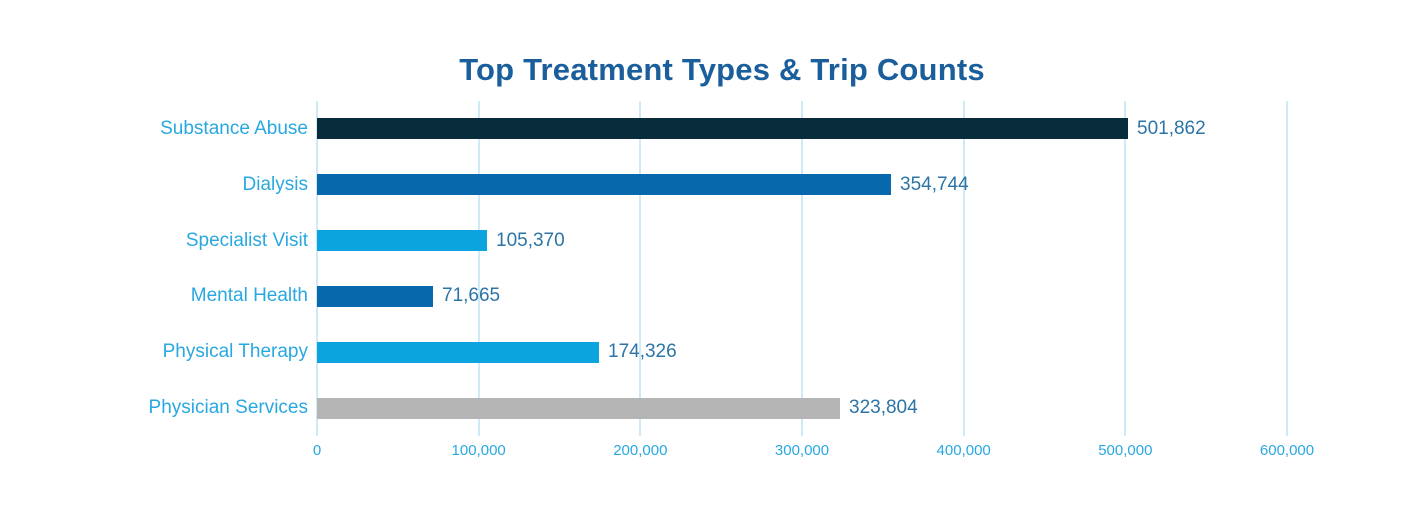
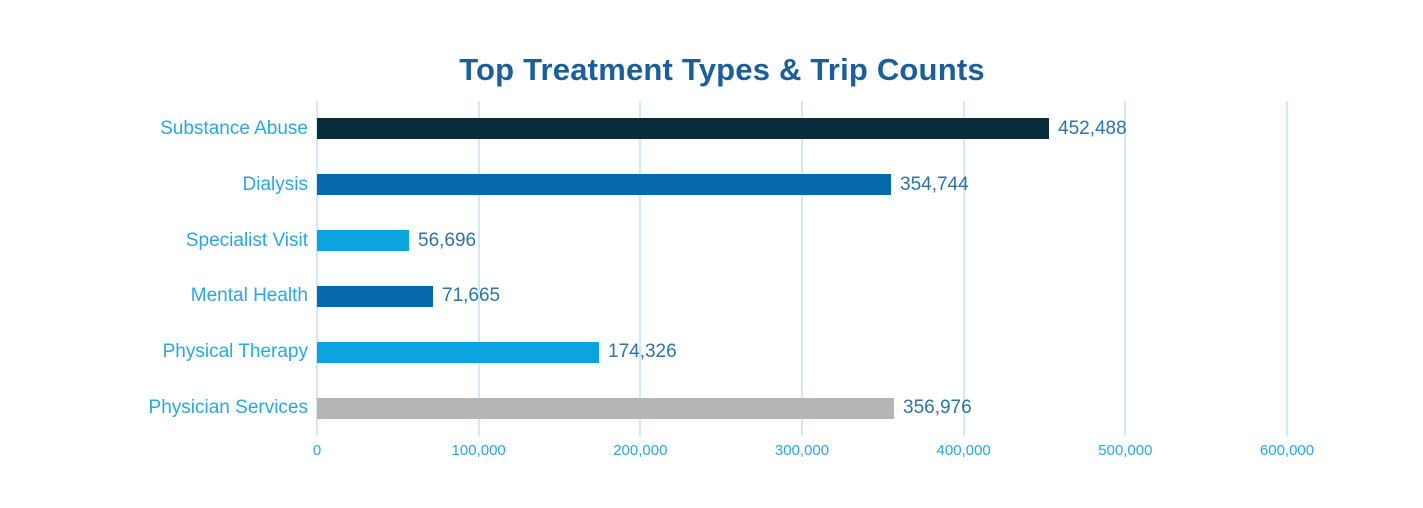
Substance Abuse: 501,862 -> 452,488
Specialist Visit: 105,370 -> 56,696
Physician Services: 323,804 -> 356,976
